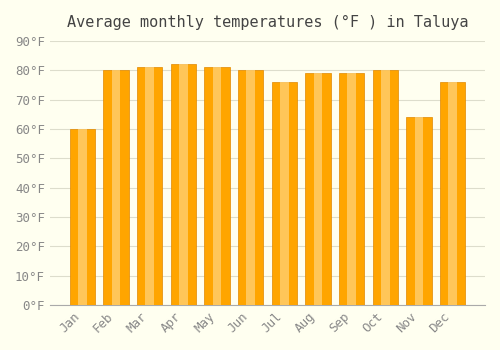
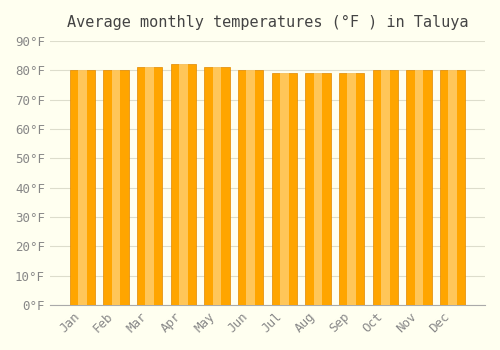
Jan: 60°F -> 80°F
Jul: 76°F -> 79°F
Nov: 64°F -> 80°F
Dec: 76°F -> 80°F
